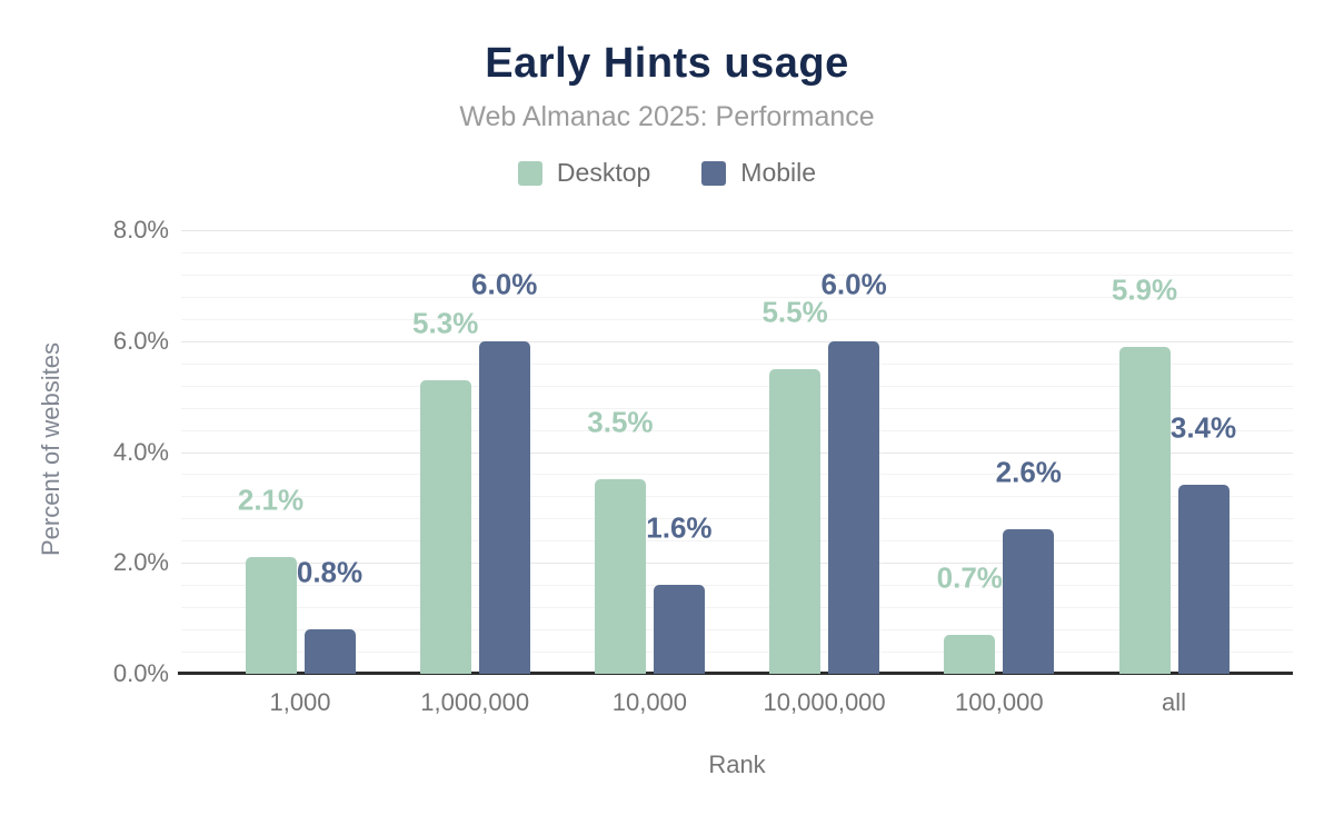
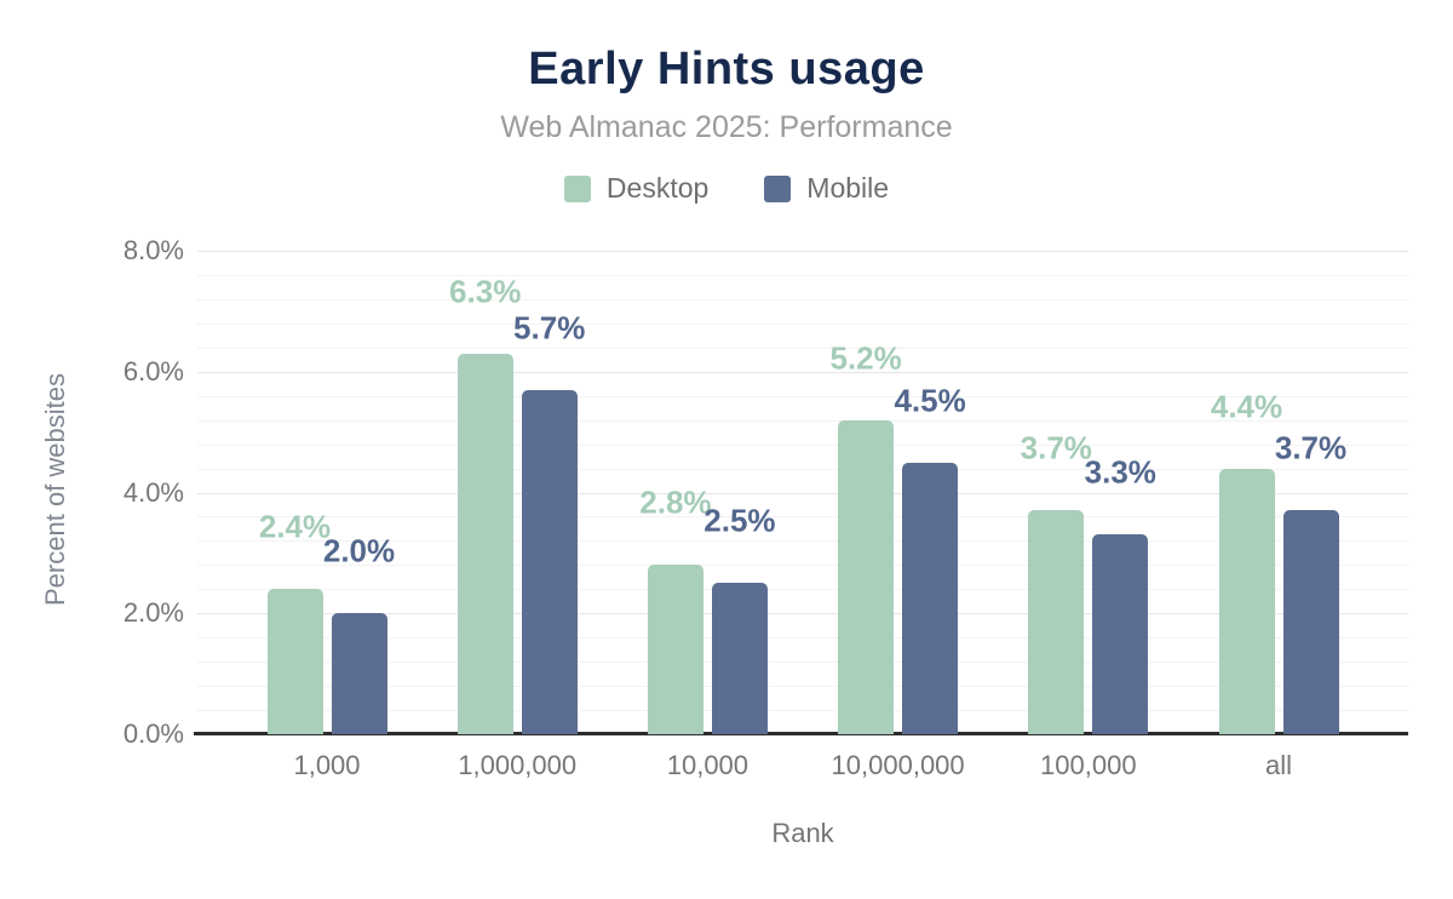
Desktop/1,000: 2.1% -> 2.4%
Mobile/1,000: 0.8% -> 2.0%
Desktop/1,000,000: 5.3% -> 6.3%
Mobile/1,000,000: 6.0% -> 5.7%
Desktop/10,000: 3.5% -> 2.8%
Mobile/10,000: 1.6% -> 2.5%
Desktop/10,000,000: 5.5% -> 5.2%
Mobile/10,000,000: 6.0% -> 4.5%
Desktop/100,000: 0.7% -> 3.7%
Mobile/100,000: 2.6% -> 3.3%
Desktop/all: 5.9% -> 4.4%
Mobile/all: 3.4% -> 3.7%
